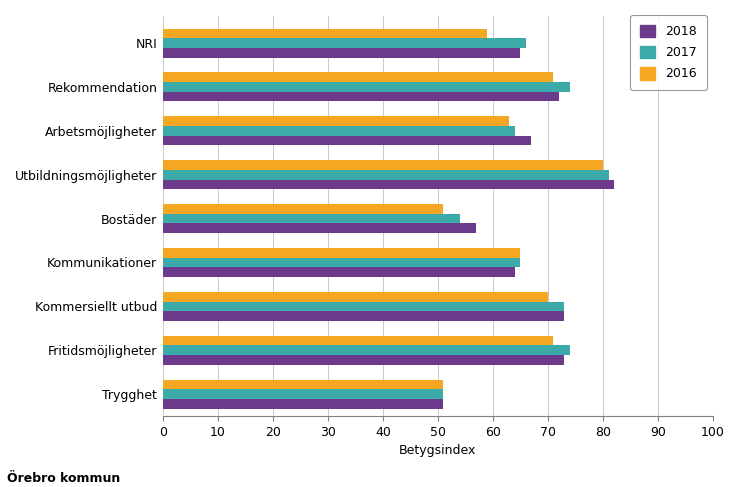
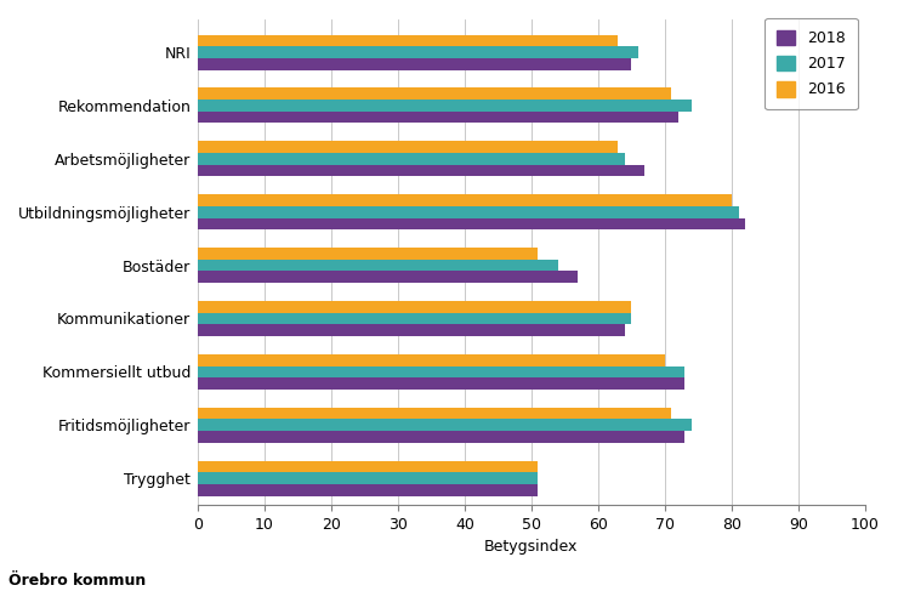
2016/NRI: 59 -> 63
